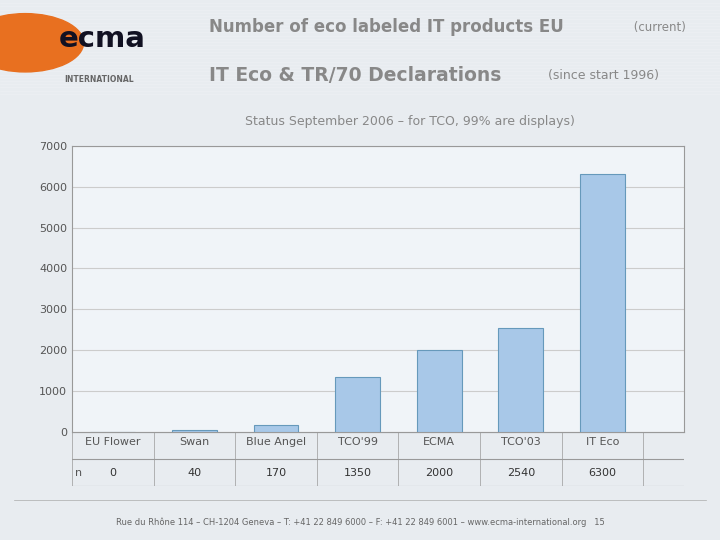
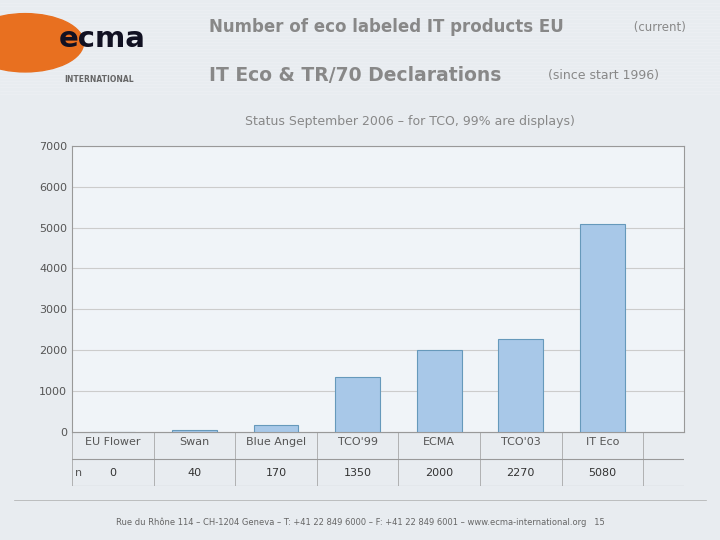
TCO'03: 2540 -> 2270
IT Eco: 6300 -> 5080
